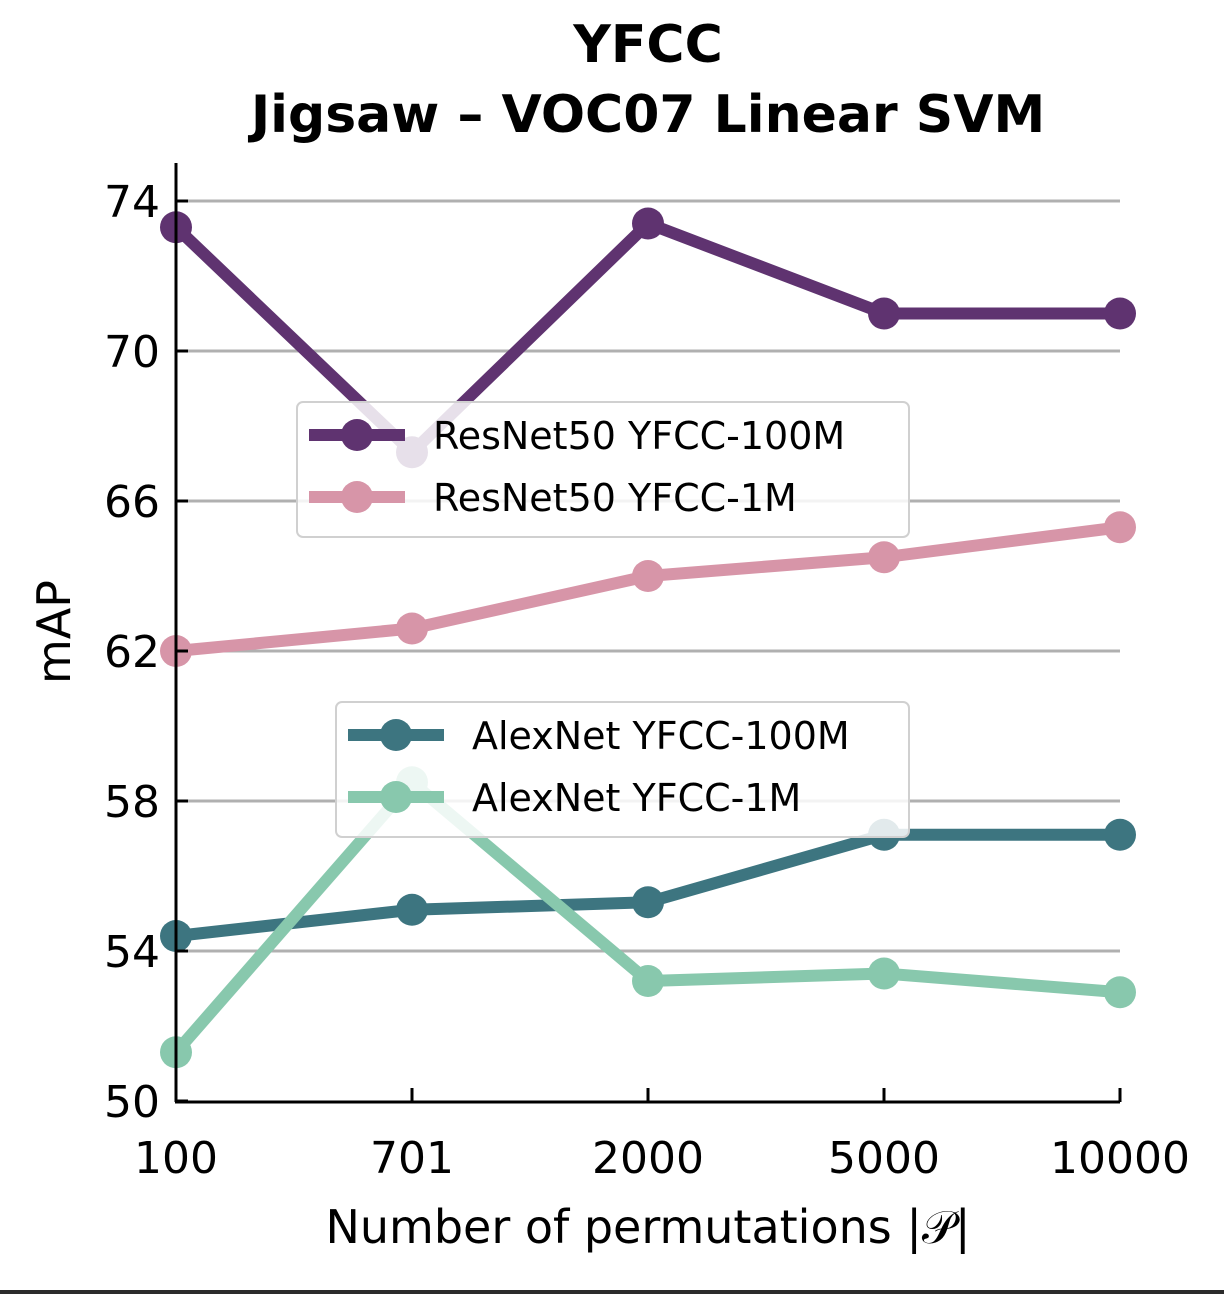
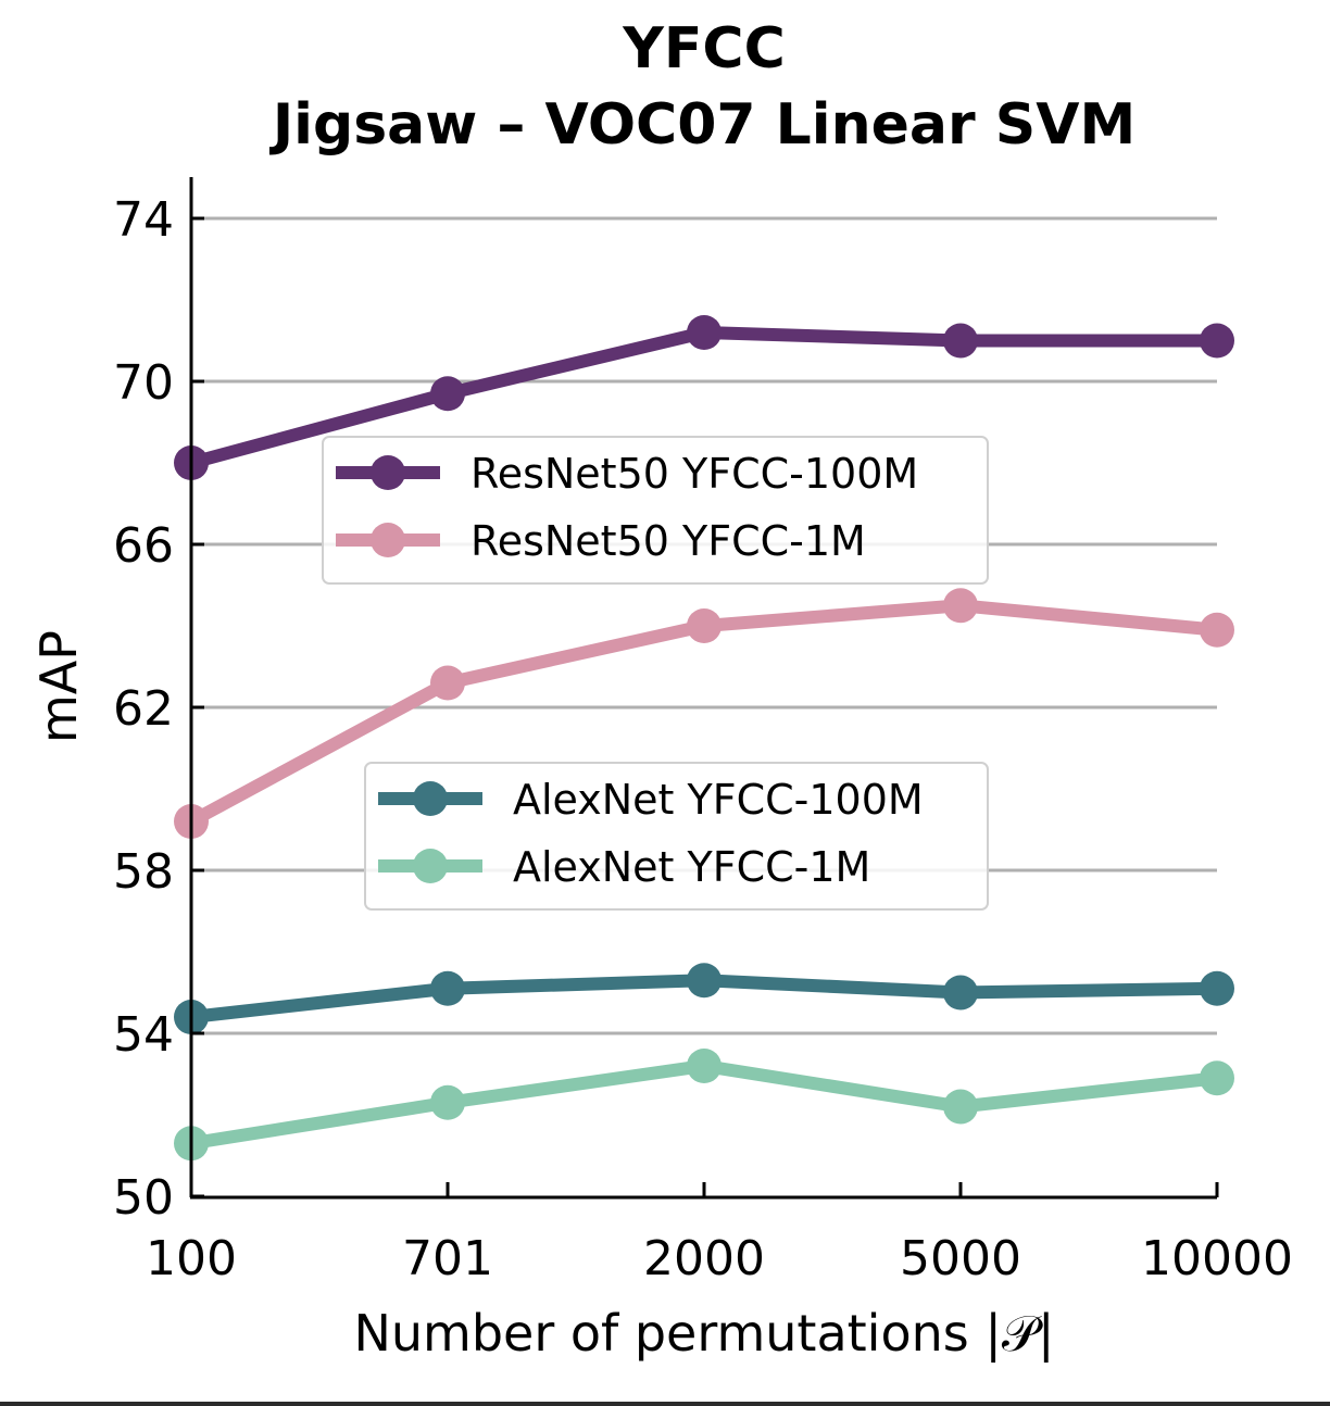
ResNet50 YFCC-100M/100: 73.3 -> 68.0
ResNet50 YFCC-1M/100: 62.0 -> 59.2
ResNet50 YFCC-100M/701: 67.3 -> 69.7
AlexNet YFCC-1M/701: 58.5 -> 52.3
ResNet50 YFCC-100M/2000: 73.4 -> 71.2
AlexNet YFCC-100M/5000: 57.1 -> 55.0
AlexNet YFCC-1M/5000: 53.4 -> 52.2
ResNet50 YFCC-1M/10000: 65.3 -> 63.9
AlexNet YFCC-100M/10000: 57.1 -> 55.1
